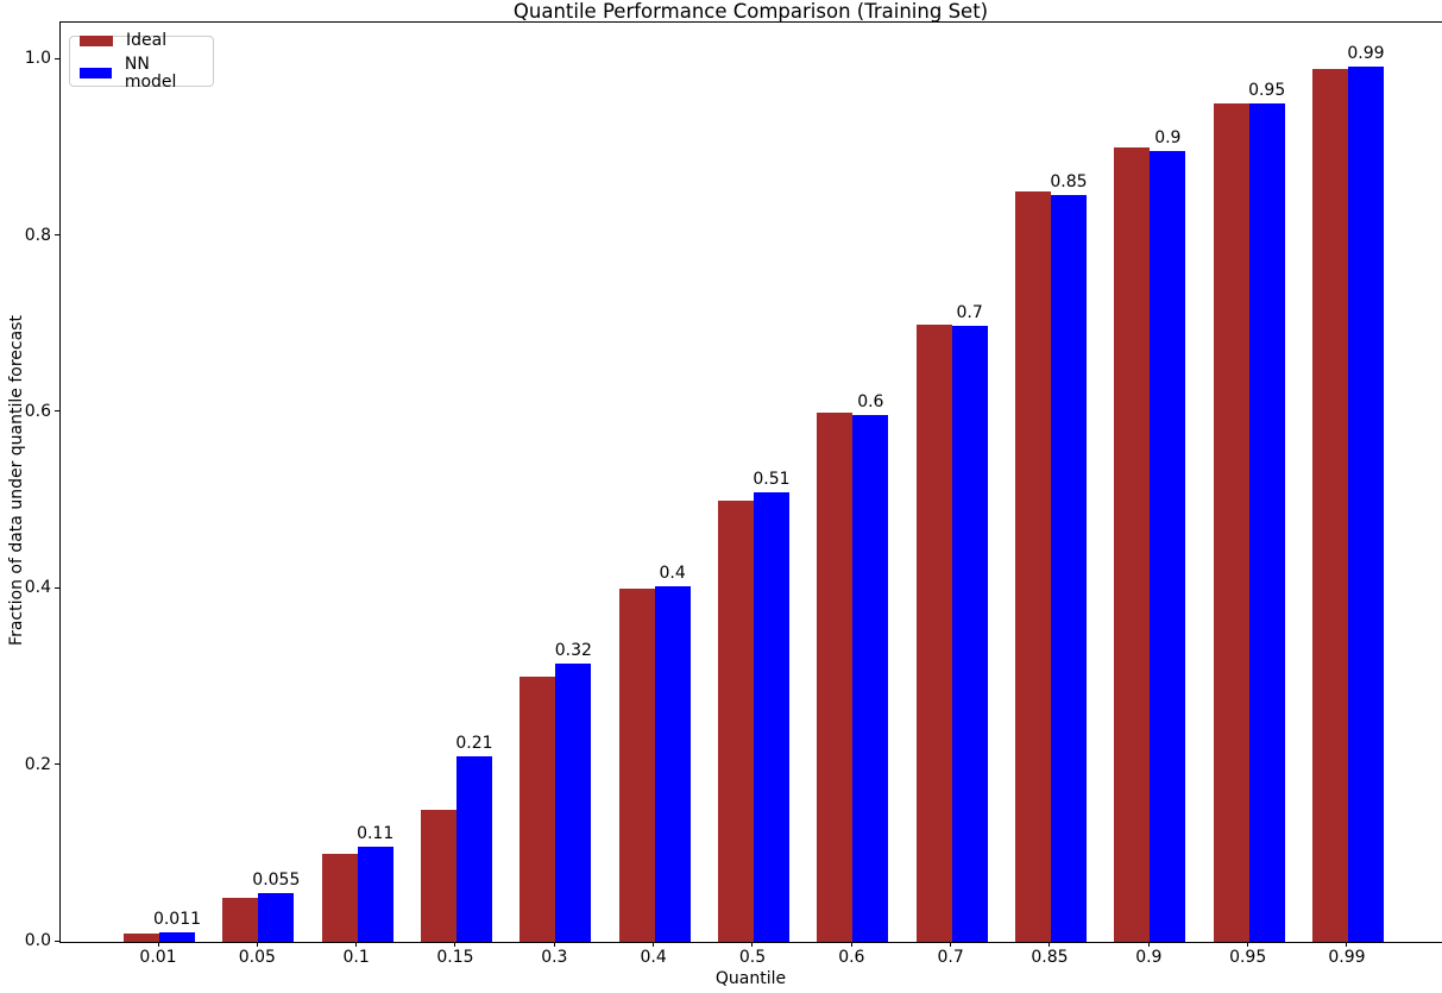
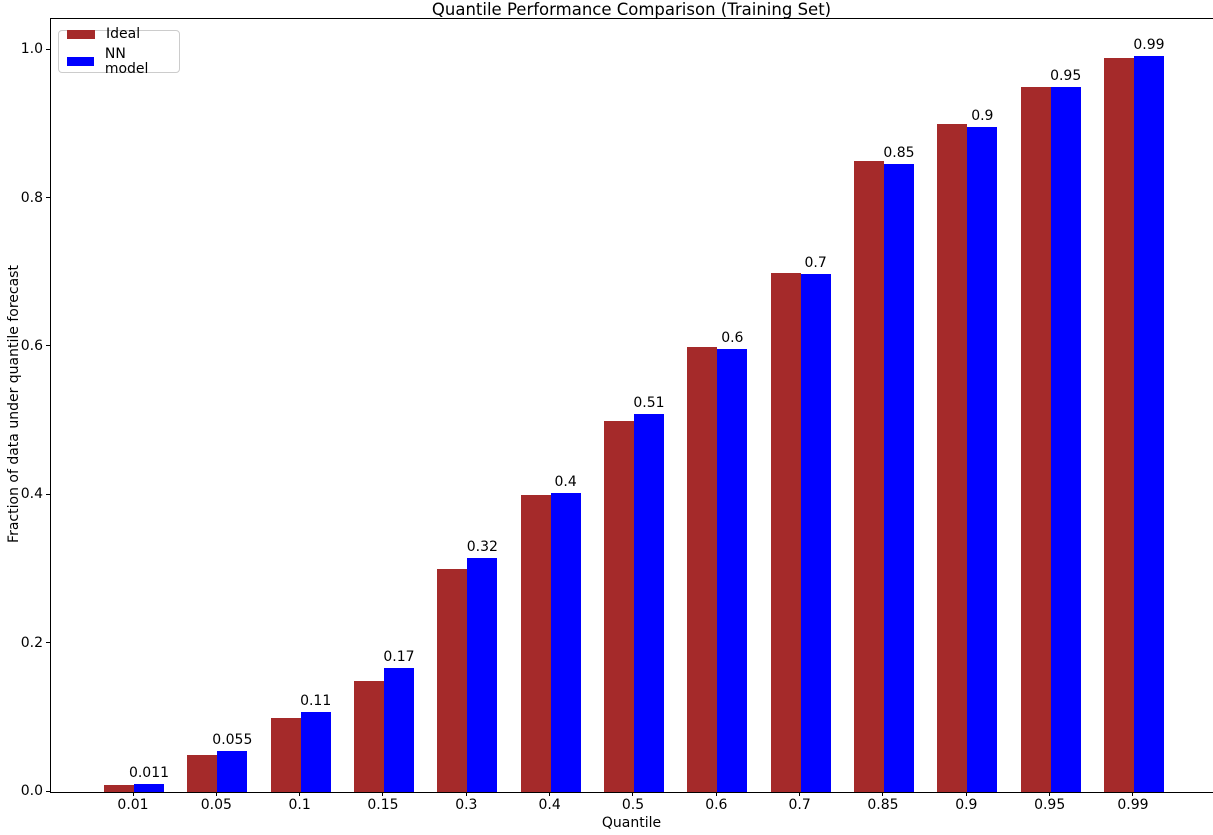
NN model/0.15: 0.21 -> 0.17
